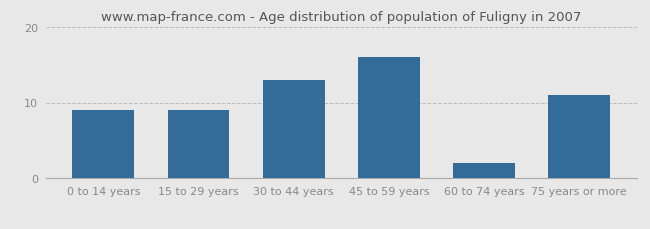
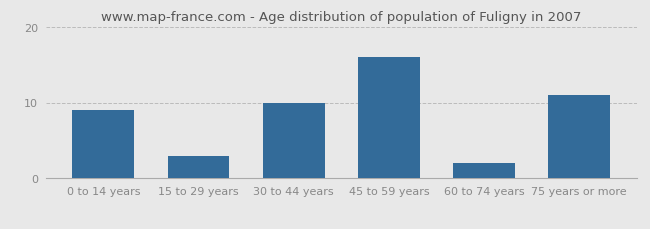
15 to 29 years: 9 -> 3
30 to 44 years: 13 -> 10
